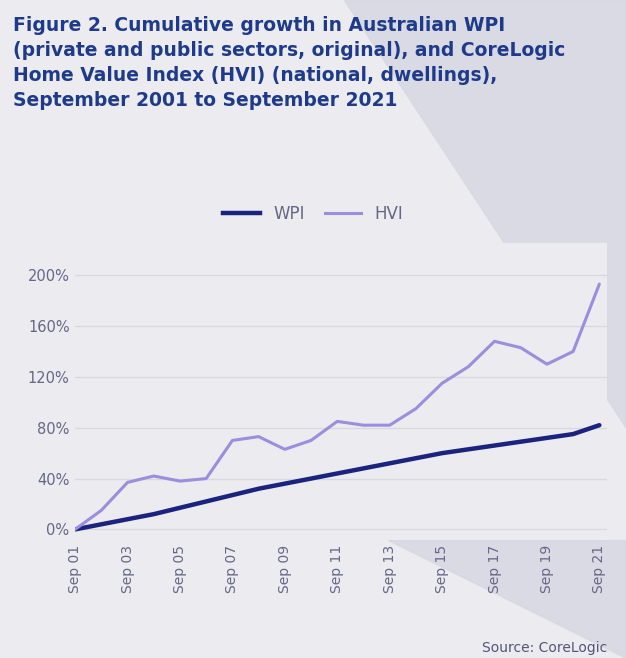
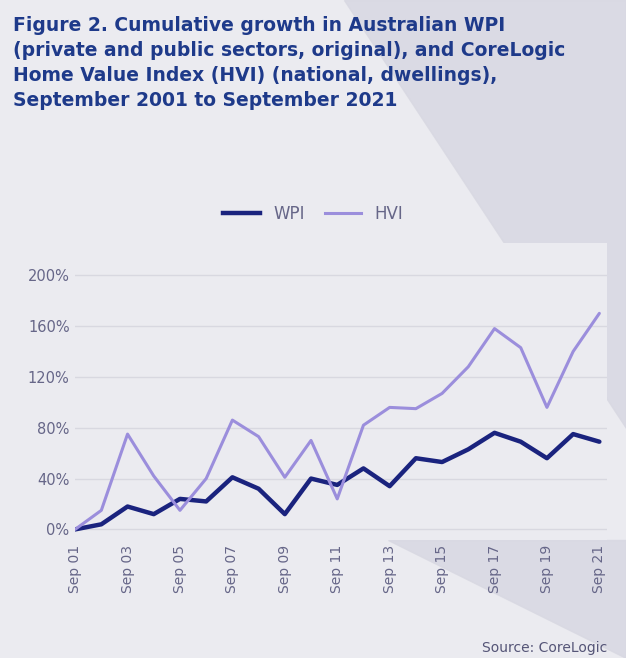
WPI/Sep 03: 8% -> 18%
HVI/Sep 03: 37% -> 75%
WPI/Sep 05: 17% -> 24%
HVI/Sep 05: 38% -> 15%
WPI/Sep 07: 27% -> 41%
HVI/Sep 07: 70% -> 86%
WPI/Sep 09: 36% -> 12%
HVI/Sep 09: 63% -> 41%
WPI/Sep 11: 44% -> 35%
HVI/Sep 11: 85% -> 24%
WPI/Sep 13: 52% -> 34%
HVI/Sep 13: 82% -> 96%
WPI/Sep 15: 60% -> 53%
HVI/Sep 15: 115% -> 107%
WPI/Sep 17: 66% -> 76%
HVI/Sep 17: 148% -> 158%
WPI/Sep 19: 72% -> 56%
HVI/Sep 19: 130% -> 96%
WPI/Sep 21: 82% -> 69%
HVI/Sep 21: 193% -> 170%
